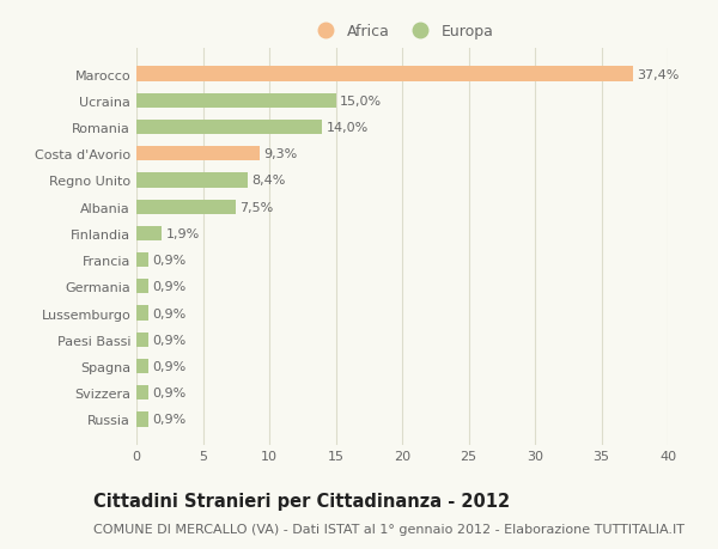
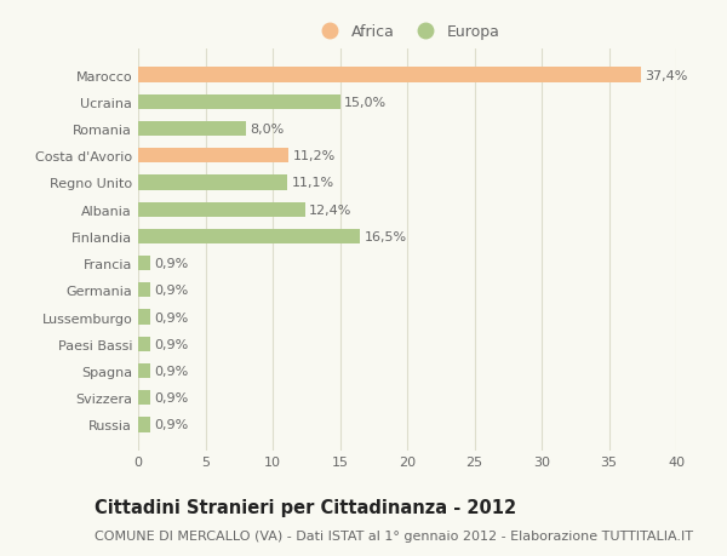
Romania: 14,0% -> 8,0%
Costa d'Avorio: 9,3% -> 11,2%
Regno Unito: 8,4% -> 11,1%
Albania: 7,5% -> 12,4%
Finlandia: 1,9% -> 16,5%
